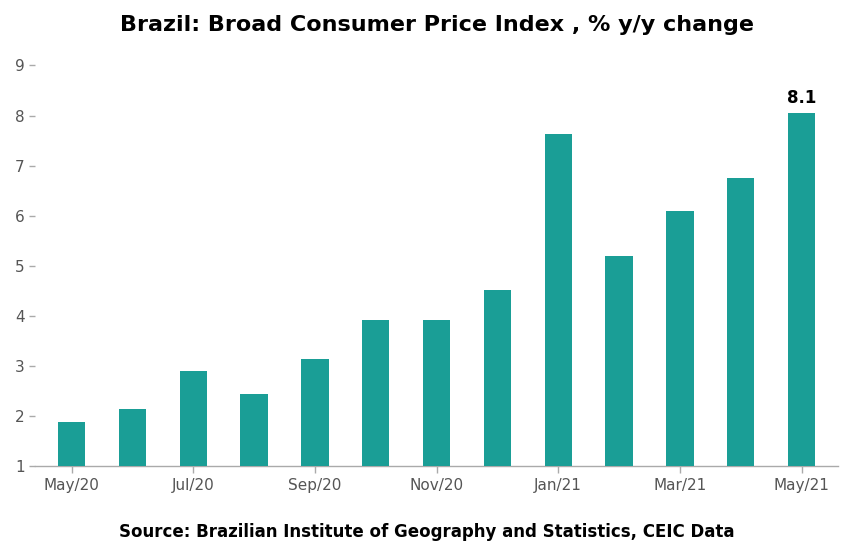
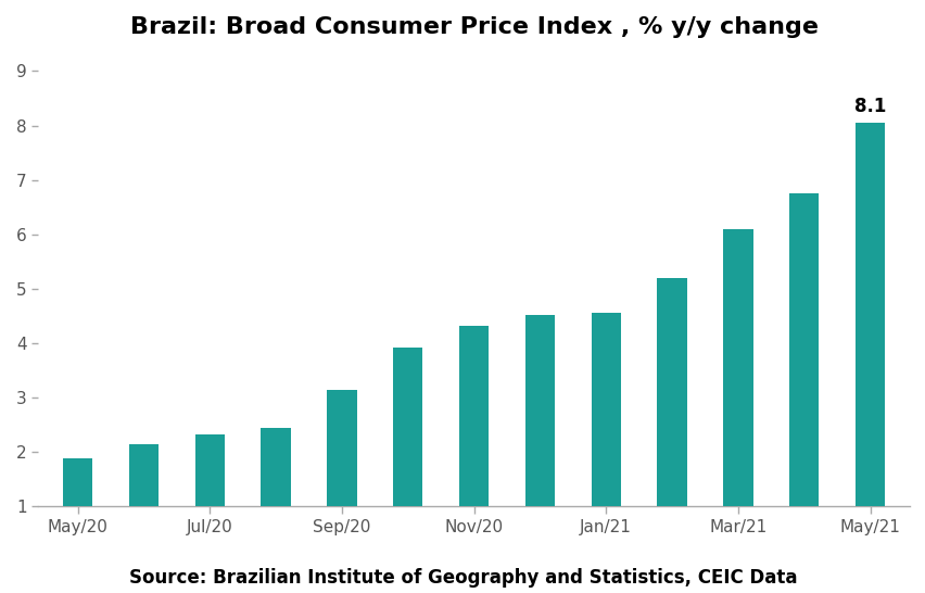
Jul/20: 2.90 -> 2.31
Nov/20: 3.92 -> 4.31
Jan/21: 7.64 -> 4.56
